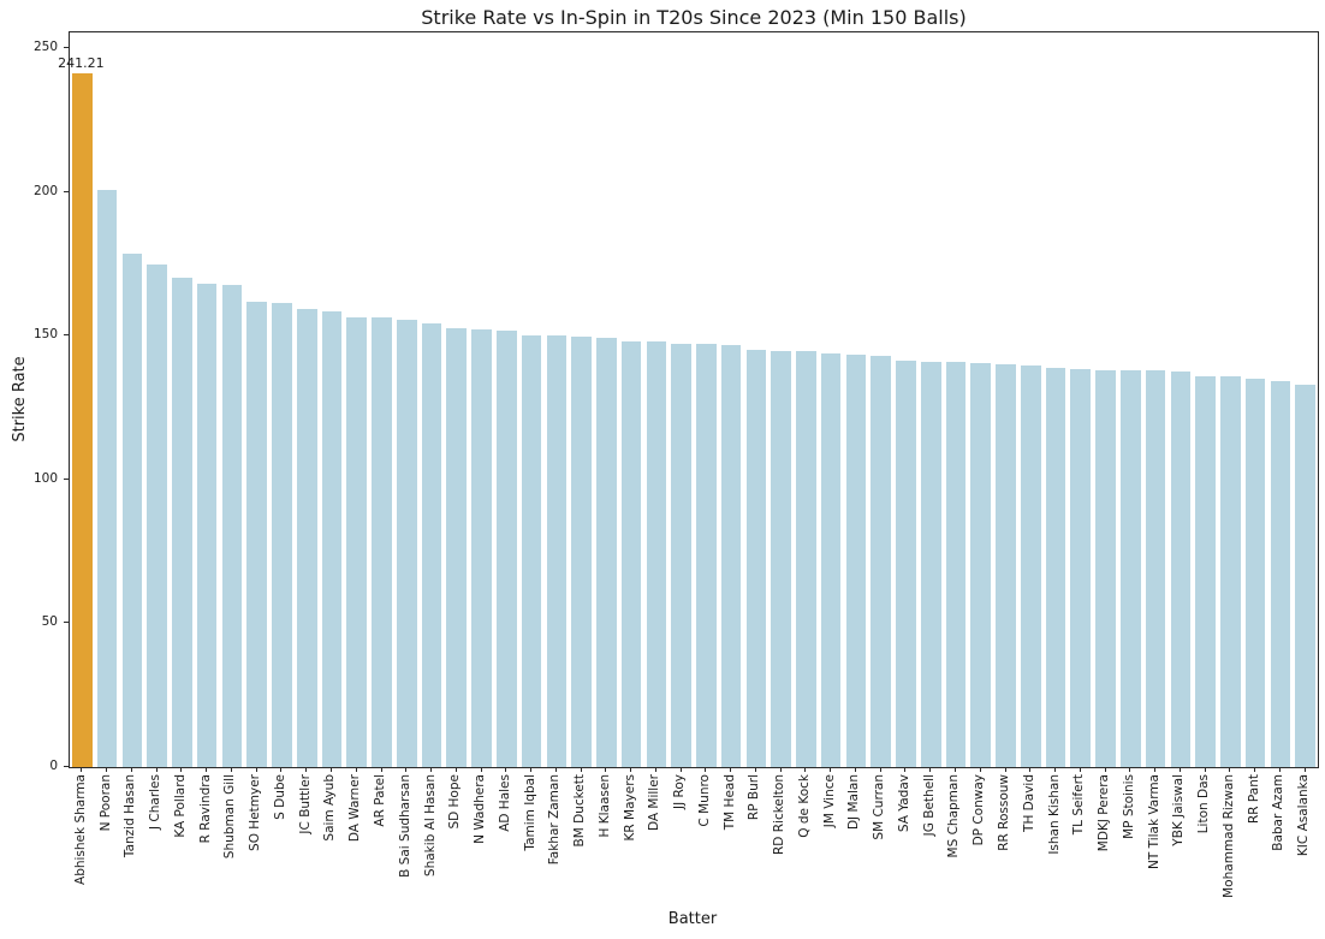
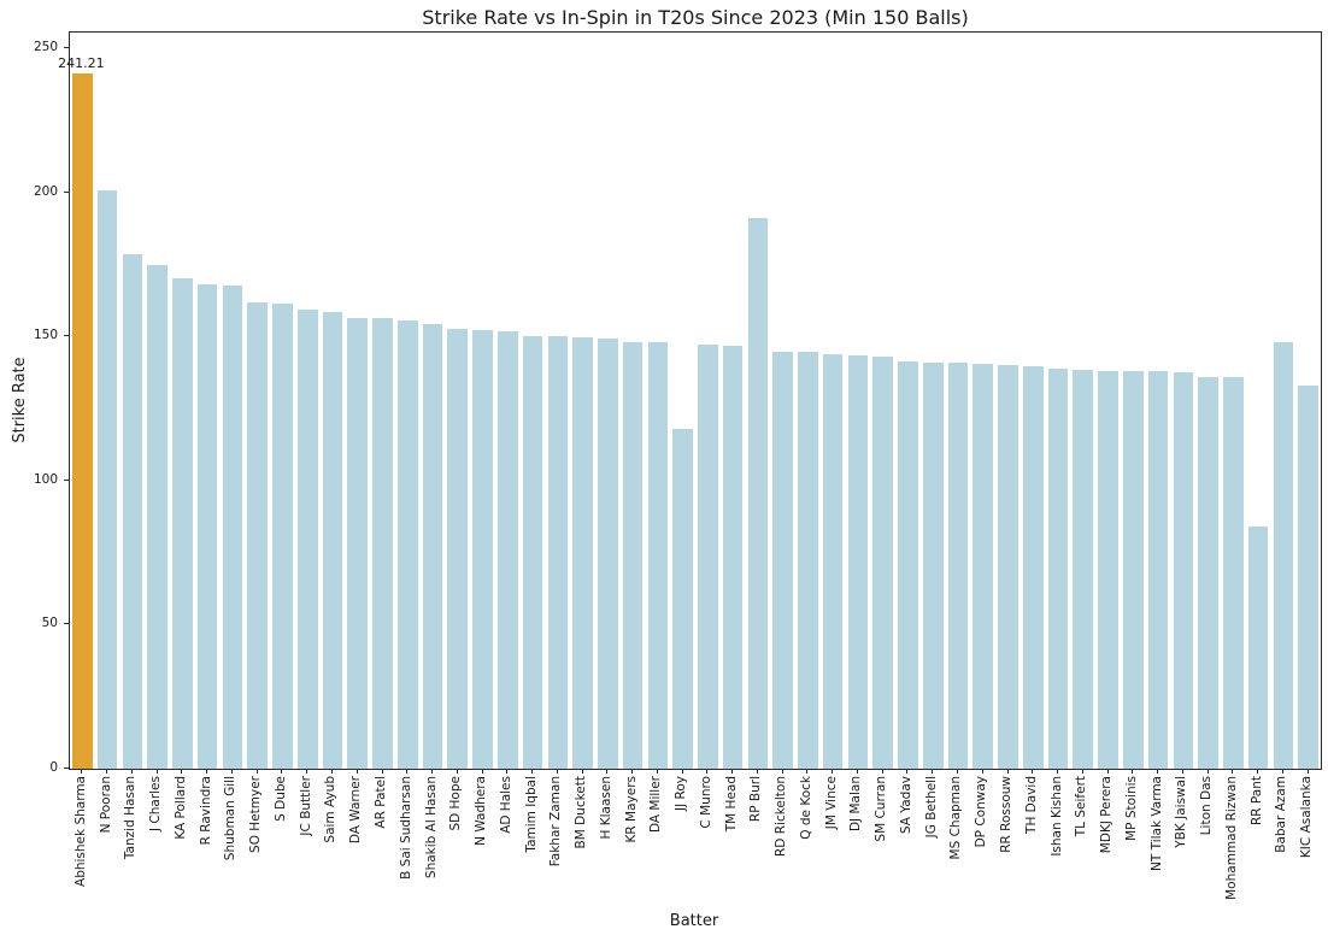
JJ Roy: 147 -> 118
RP Burl: 145 -> 191
RR Pant: 135 -> 84
Babar Azam: 134 -> 148
